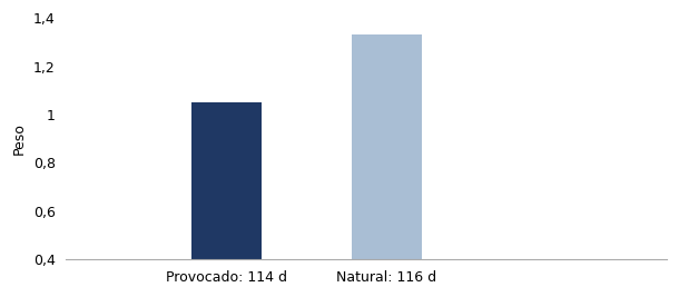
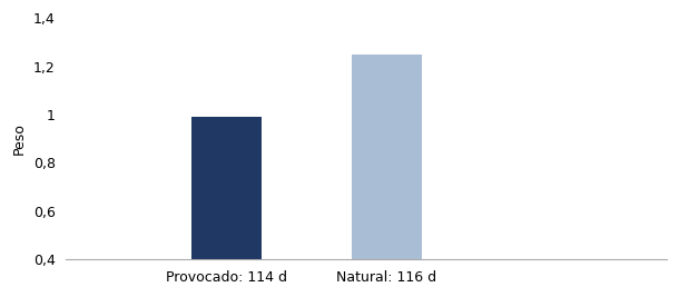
Provocado: 114 d: 1,05 -> 0,99
Natural: 116 d: 1,33 -> 1,25
